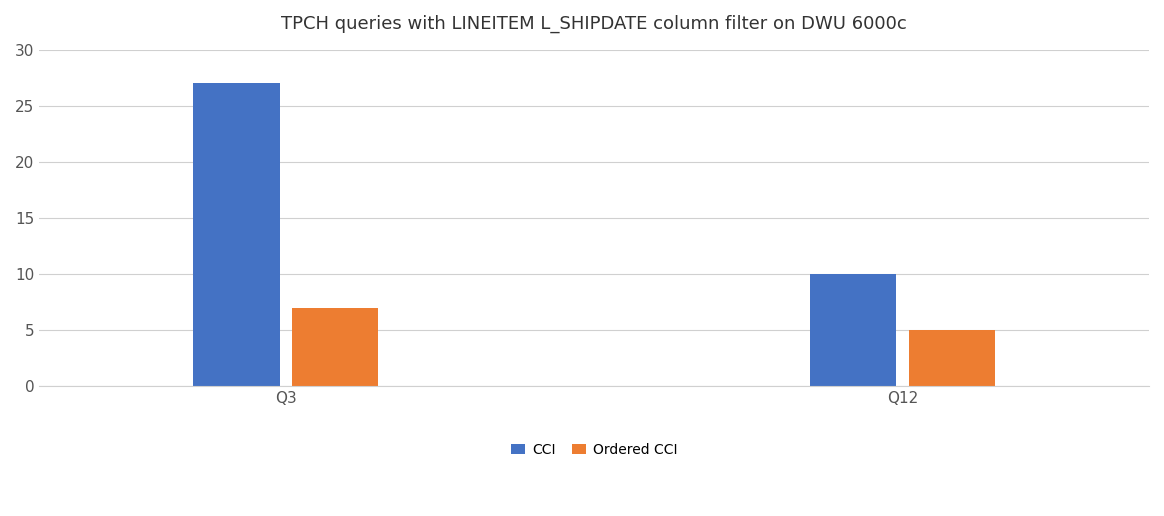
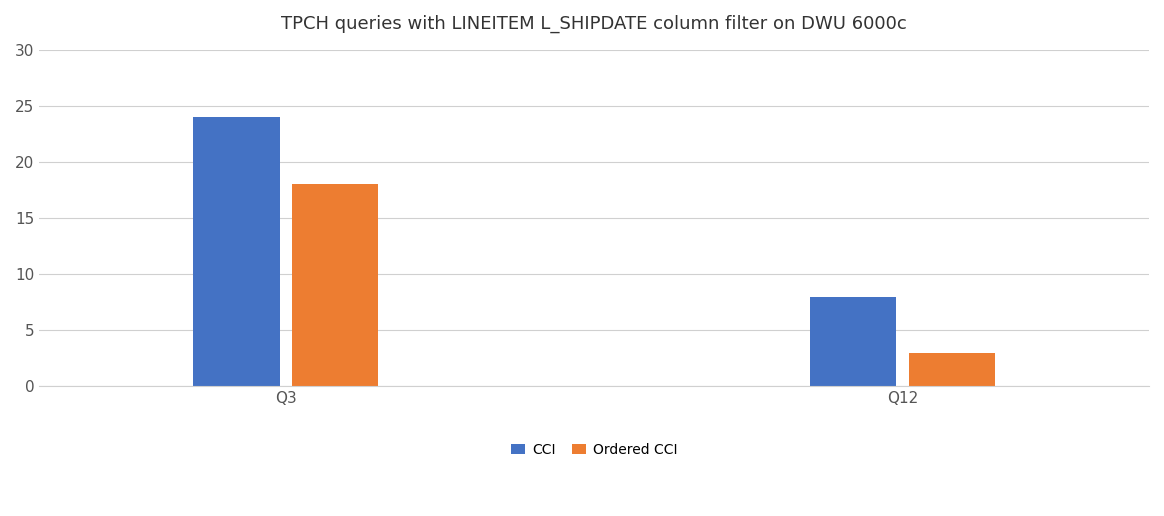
CCI/Q3: 27 -> 24
Ordered CCI/Q3: 7 -> 18
CCI/Q12: 10 -> 8
Ordered CCI/Q12: 5 -> 3
